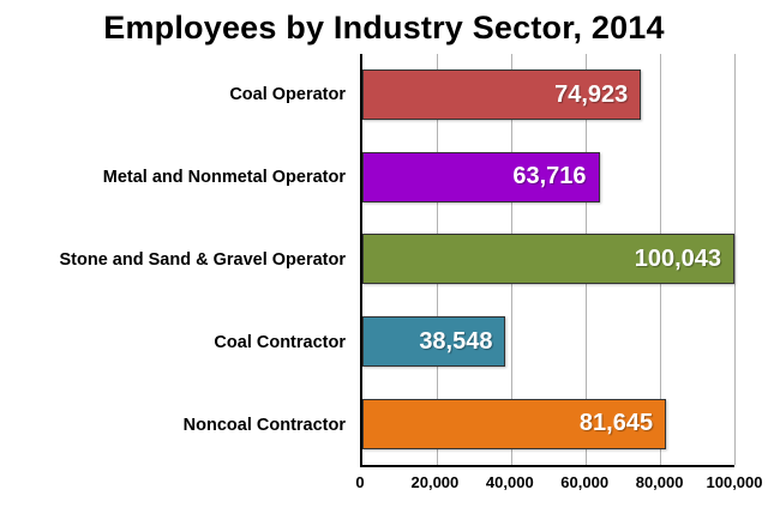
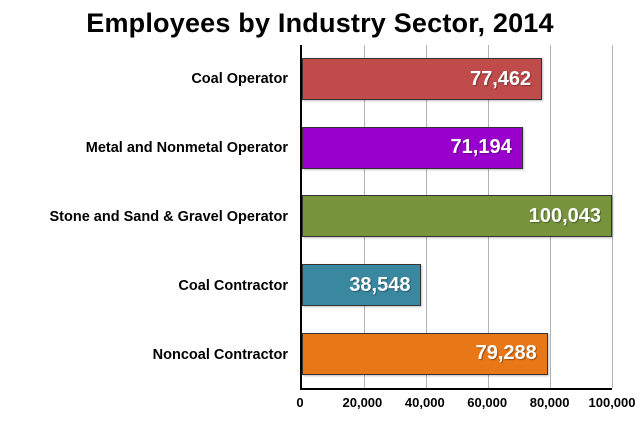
Coal Operator: 74,923 -> 77,462
Metal and Nonmetal Operator: 63,716 -> 71,194
Noncoal Contractor: 81,645 -> 79,288
